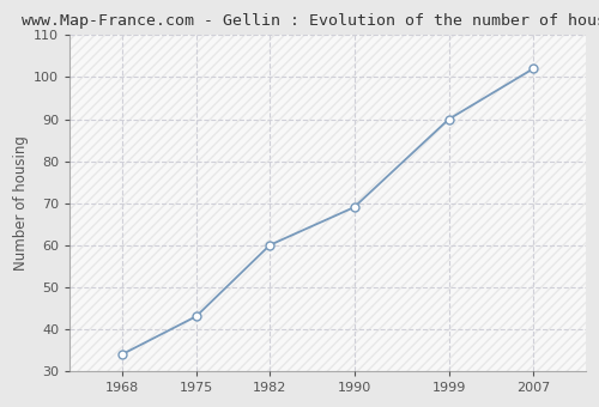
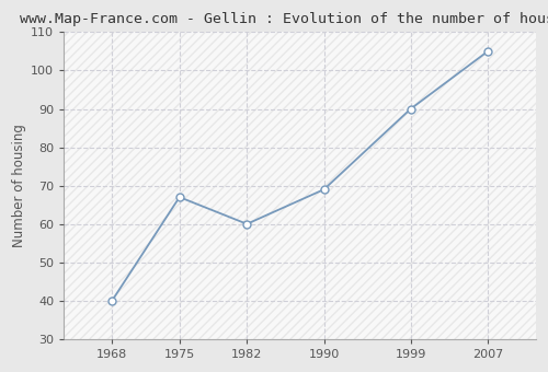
1968: 34 -> 40
1975: 43 -> 67
2007: 102 -> 105
